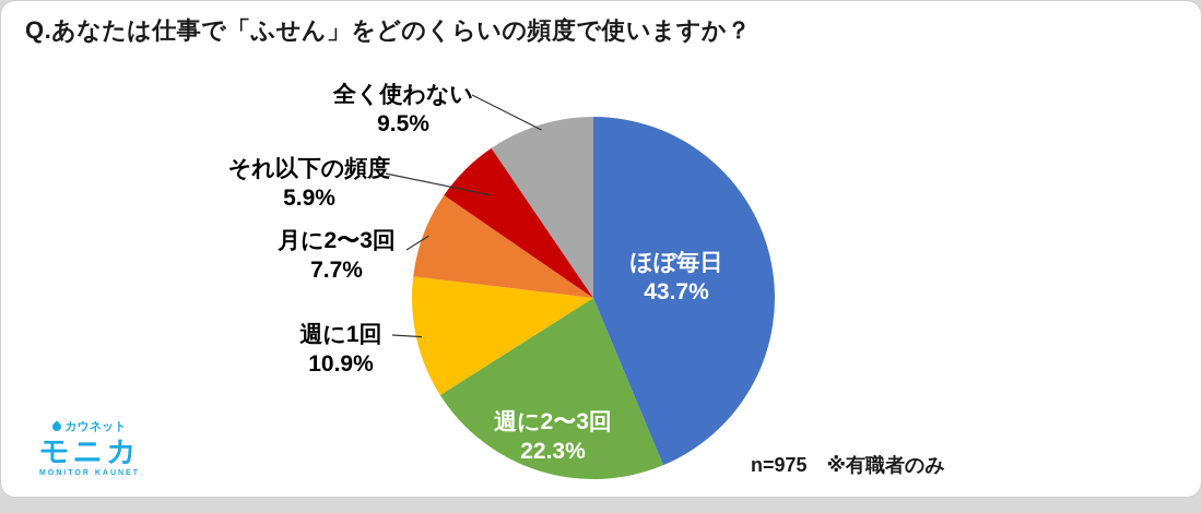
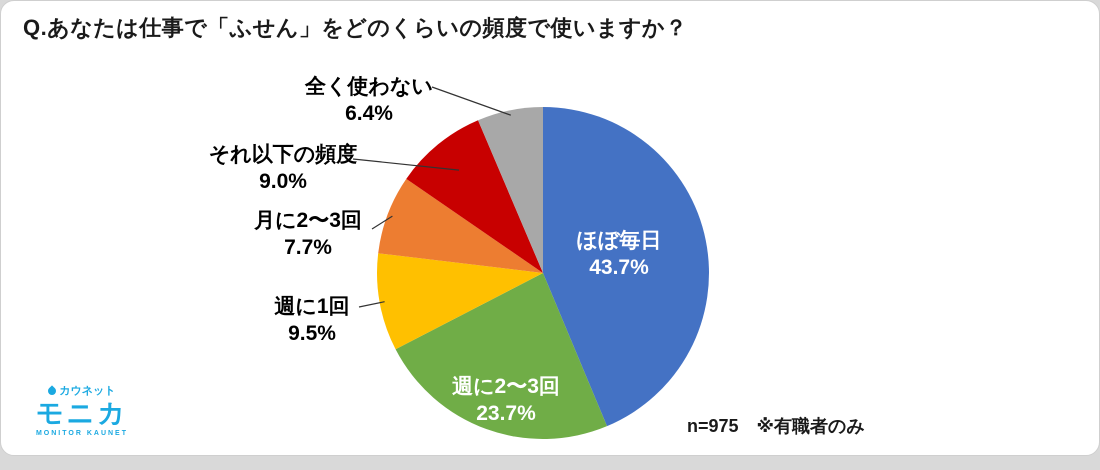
週に2〜3回: 22.3% -> 23.7%
週に1回: 10.9% -> 9.5%
それ以下の頻度: 5.9% -> 9.0%
全く使わない: 9.5% -> 6.4%
